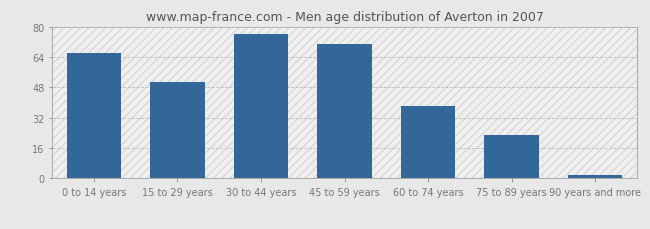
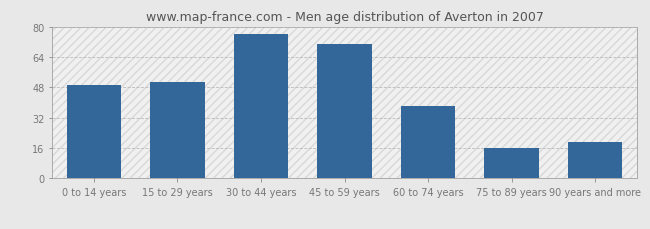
0 to 14 years: 66 -> 49
75 to 89 years: 23 -> 16
90 years and more: 2 -> 19
